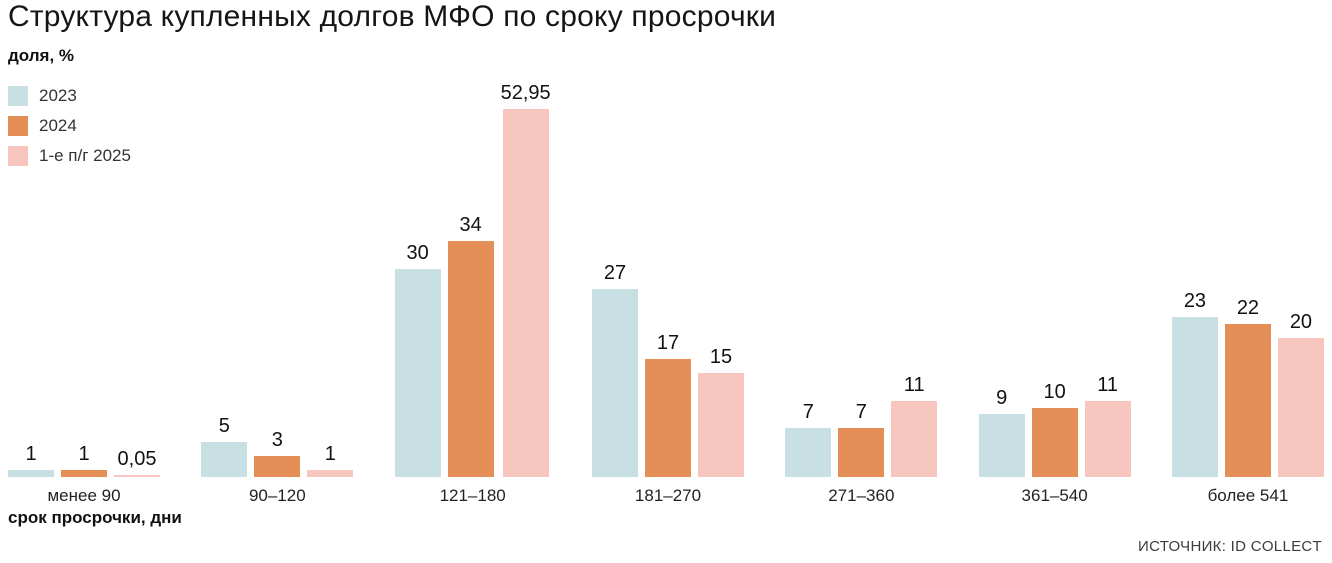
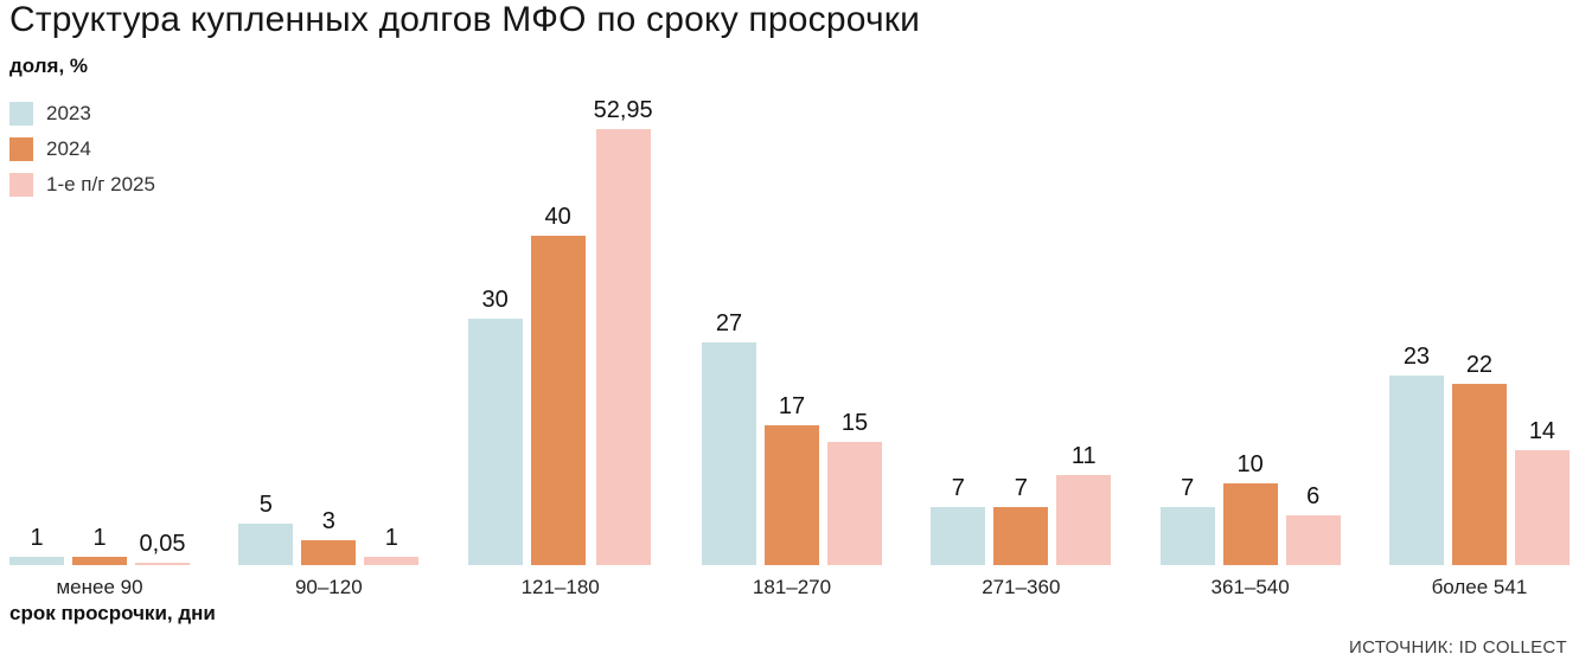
2024/121–180: 34 -> 40
2023/361–540: 9 -> 7
1-е п/г 2025/361–540: 11 -> 6
1-е п/г 2025/более 541: 20 -> 14
